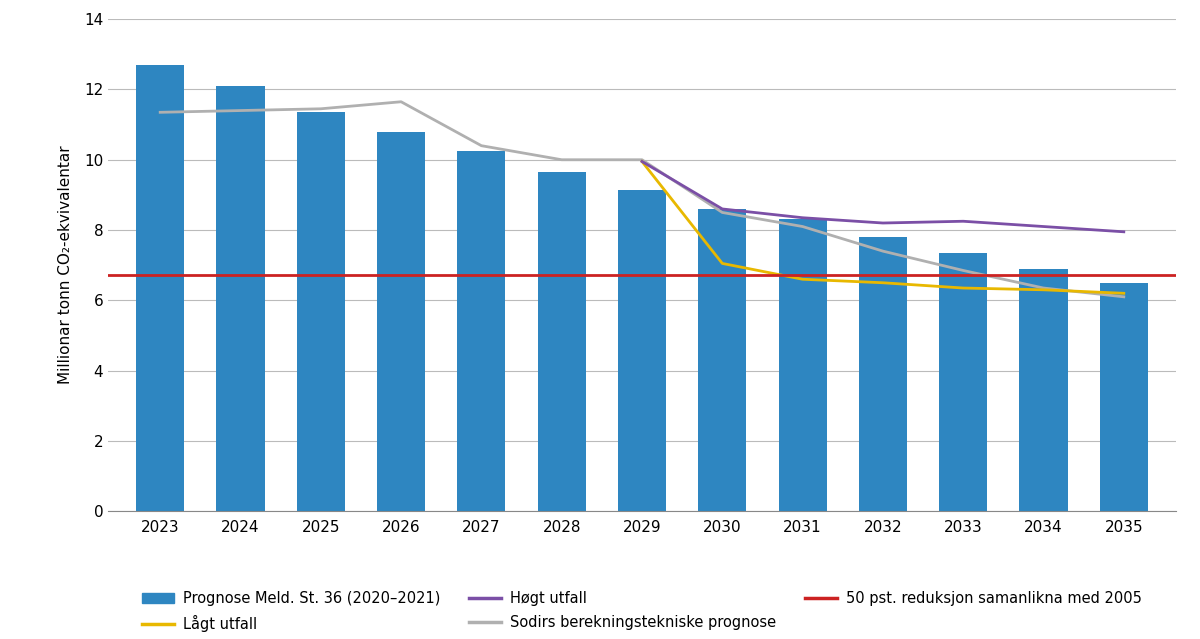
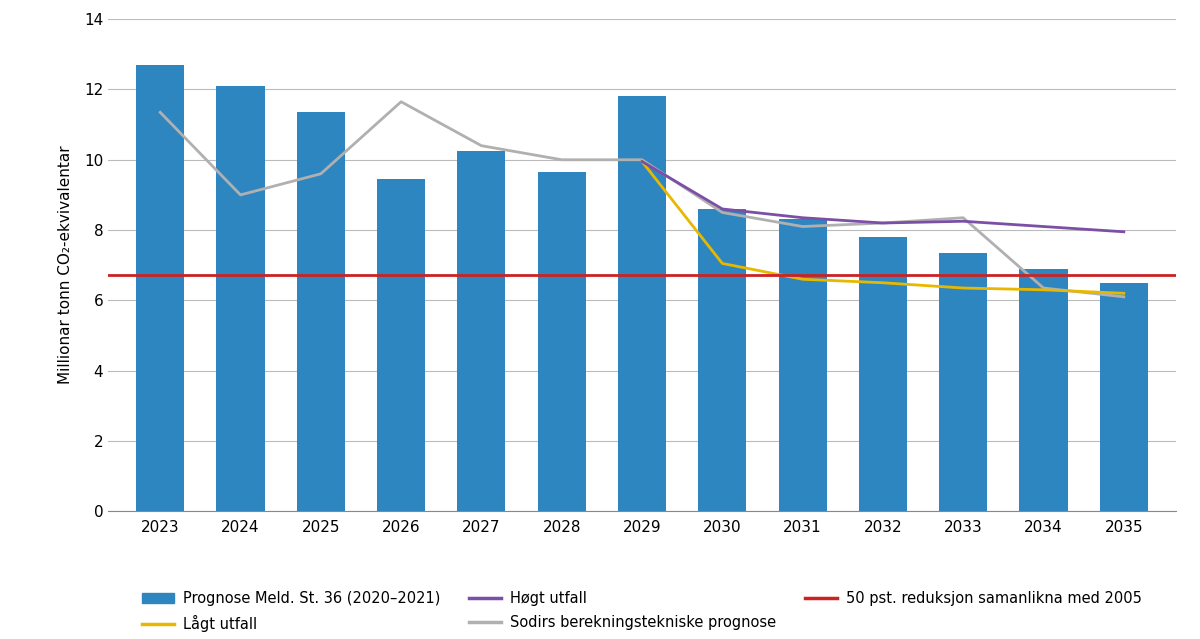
Sodirs berekningstekniske prognose/2024: 11.40 -> 9.00
Sodirs berekningstekniske prognose/2025: 11.45 -> 9.60
Prognose Meld. St. 36 (2020–2021)/2026: 10.80 -> 9.45
Prognose Meld. St. 36 (2020–2021)/2029: 9.15 -> 11.80
Sodirs berekningstekniske prognose/2032: 7.40 -> 8.20
Sodirs berekningstekniske prognose/2033: 6.85 -> 8.35
